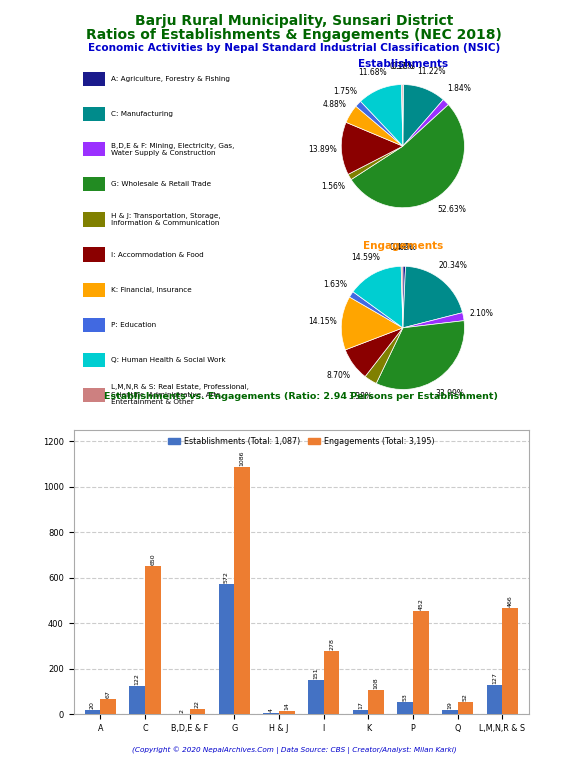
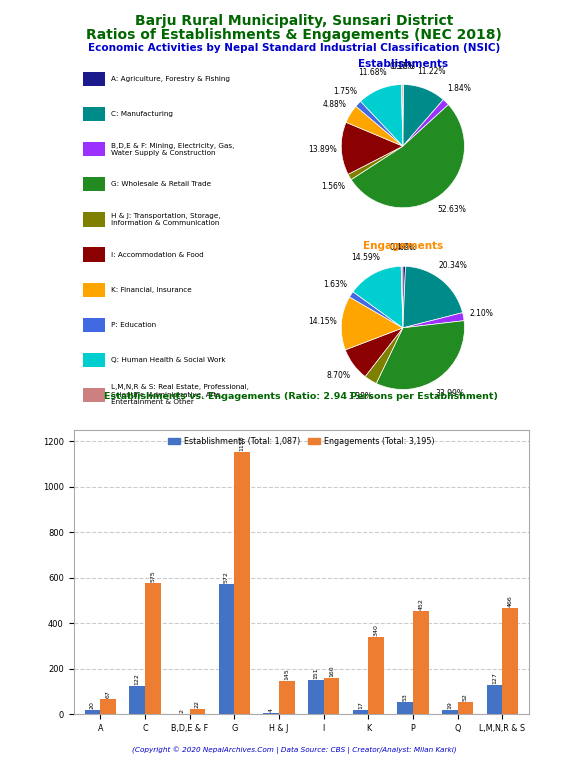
Engagements (Total: 3,195)/C: 650 -> 575
Engagements (Total: 3,195)/G: 1086 -> 1150
Engagements (Total: 3,195)/H & J: 14 -> 145
Engagements (Total: 3,195)/I: 278 -> 160
Engagements (Total: 3,195)/K: 108 -> 340
